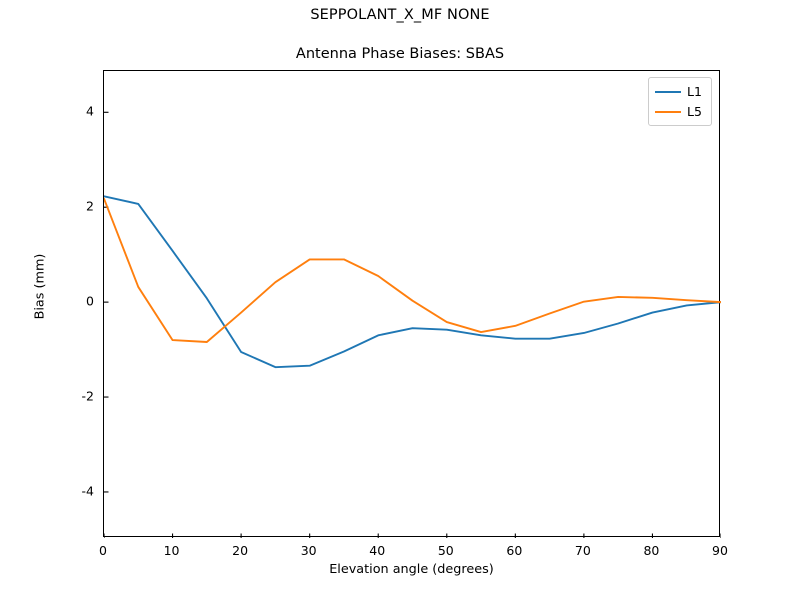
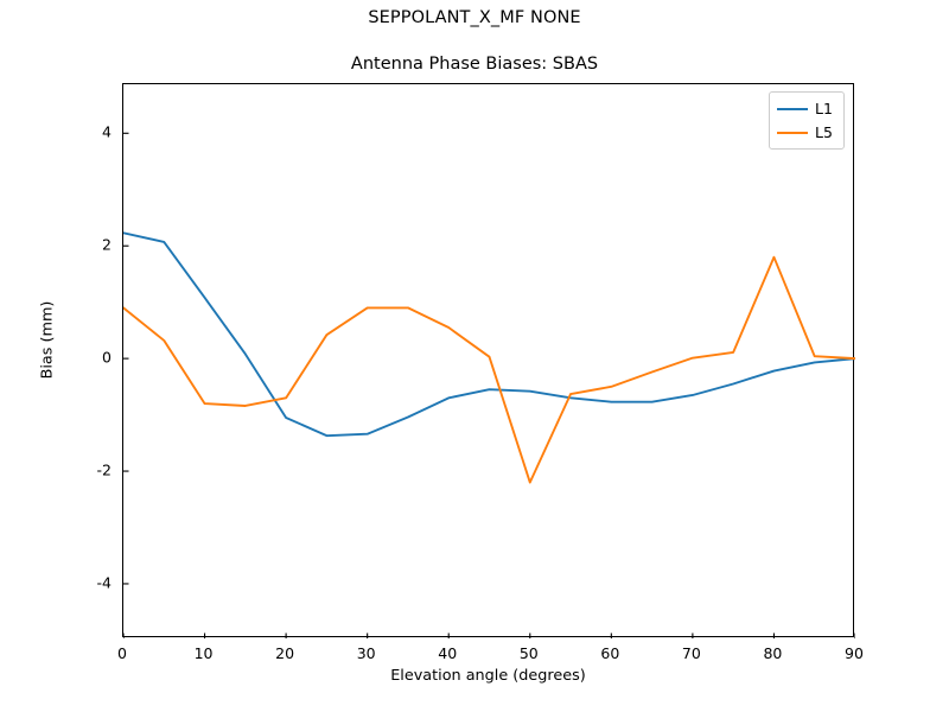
L5/0: 2.2 -> 0.9
L5/20: -0.2 -> -0.7
L5/50: -0.4 -> -2.2
L5/80: 0.1 -> 1.8
